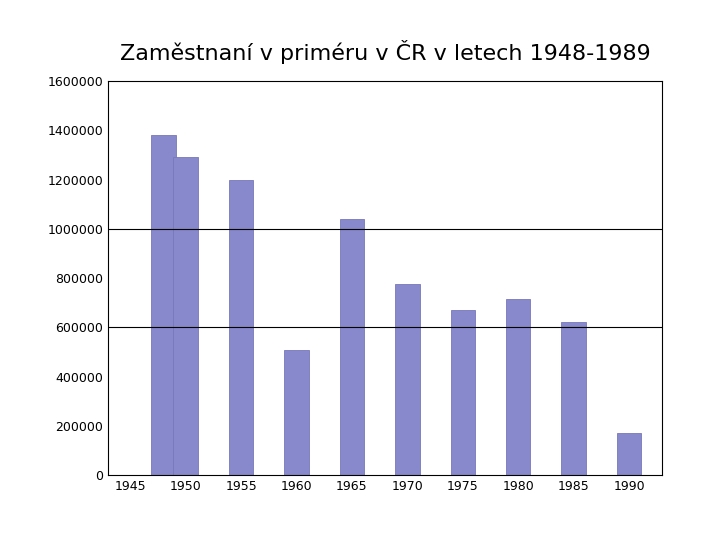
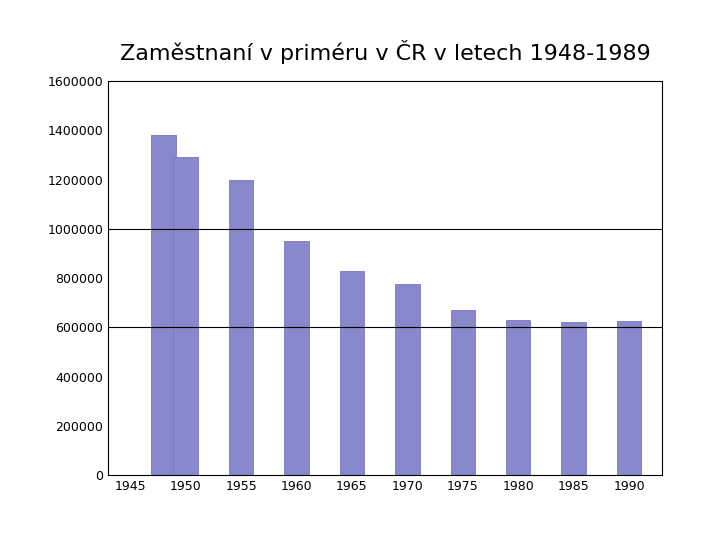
1960: 510000 -> 950000
1965: 1040000 -> 830000
1980: 715000 -> 630000
1990: 170000 -> 625000
